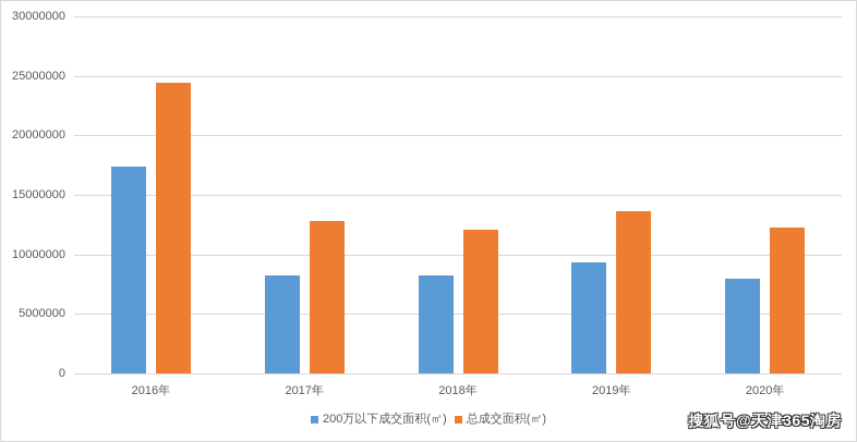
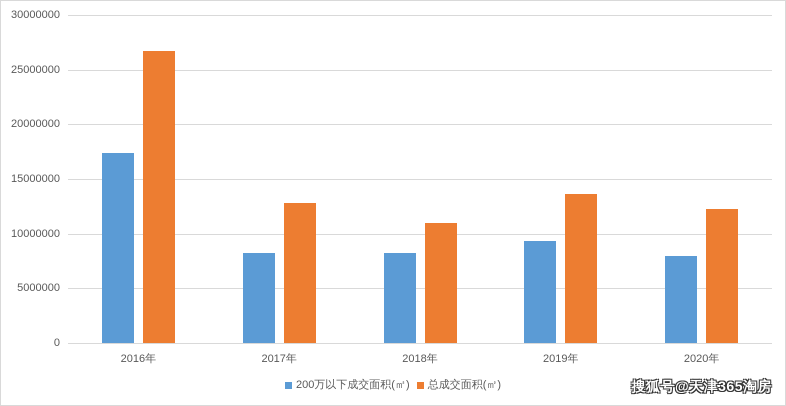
总成交面积(㎡)/2016年: 24400000 -> 26700000
总成交面积(㎡)/2018年: 12100000 -> 11000000
